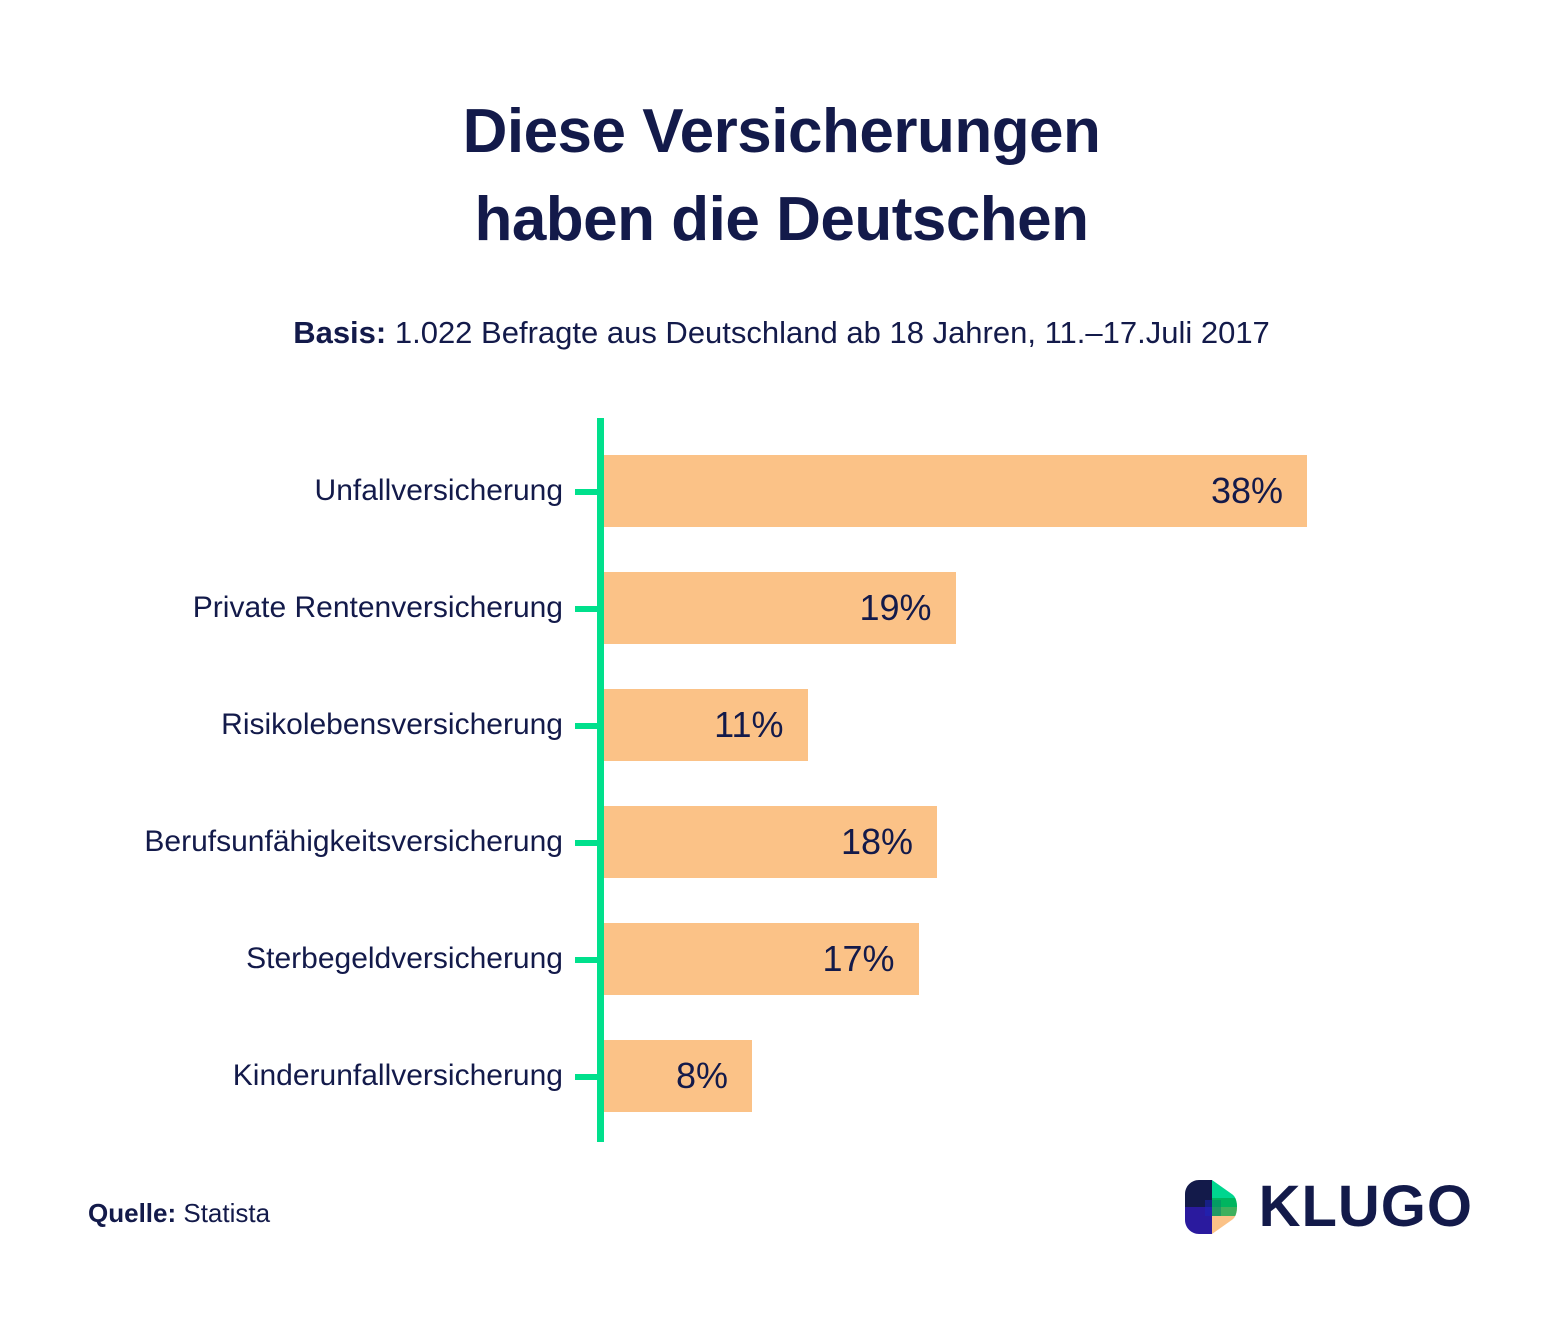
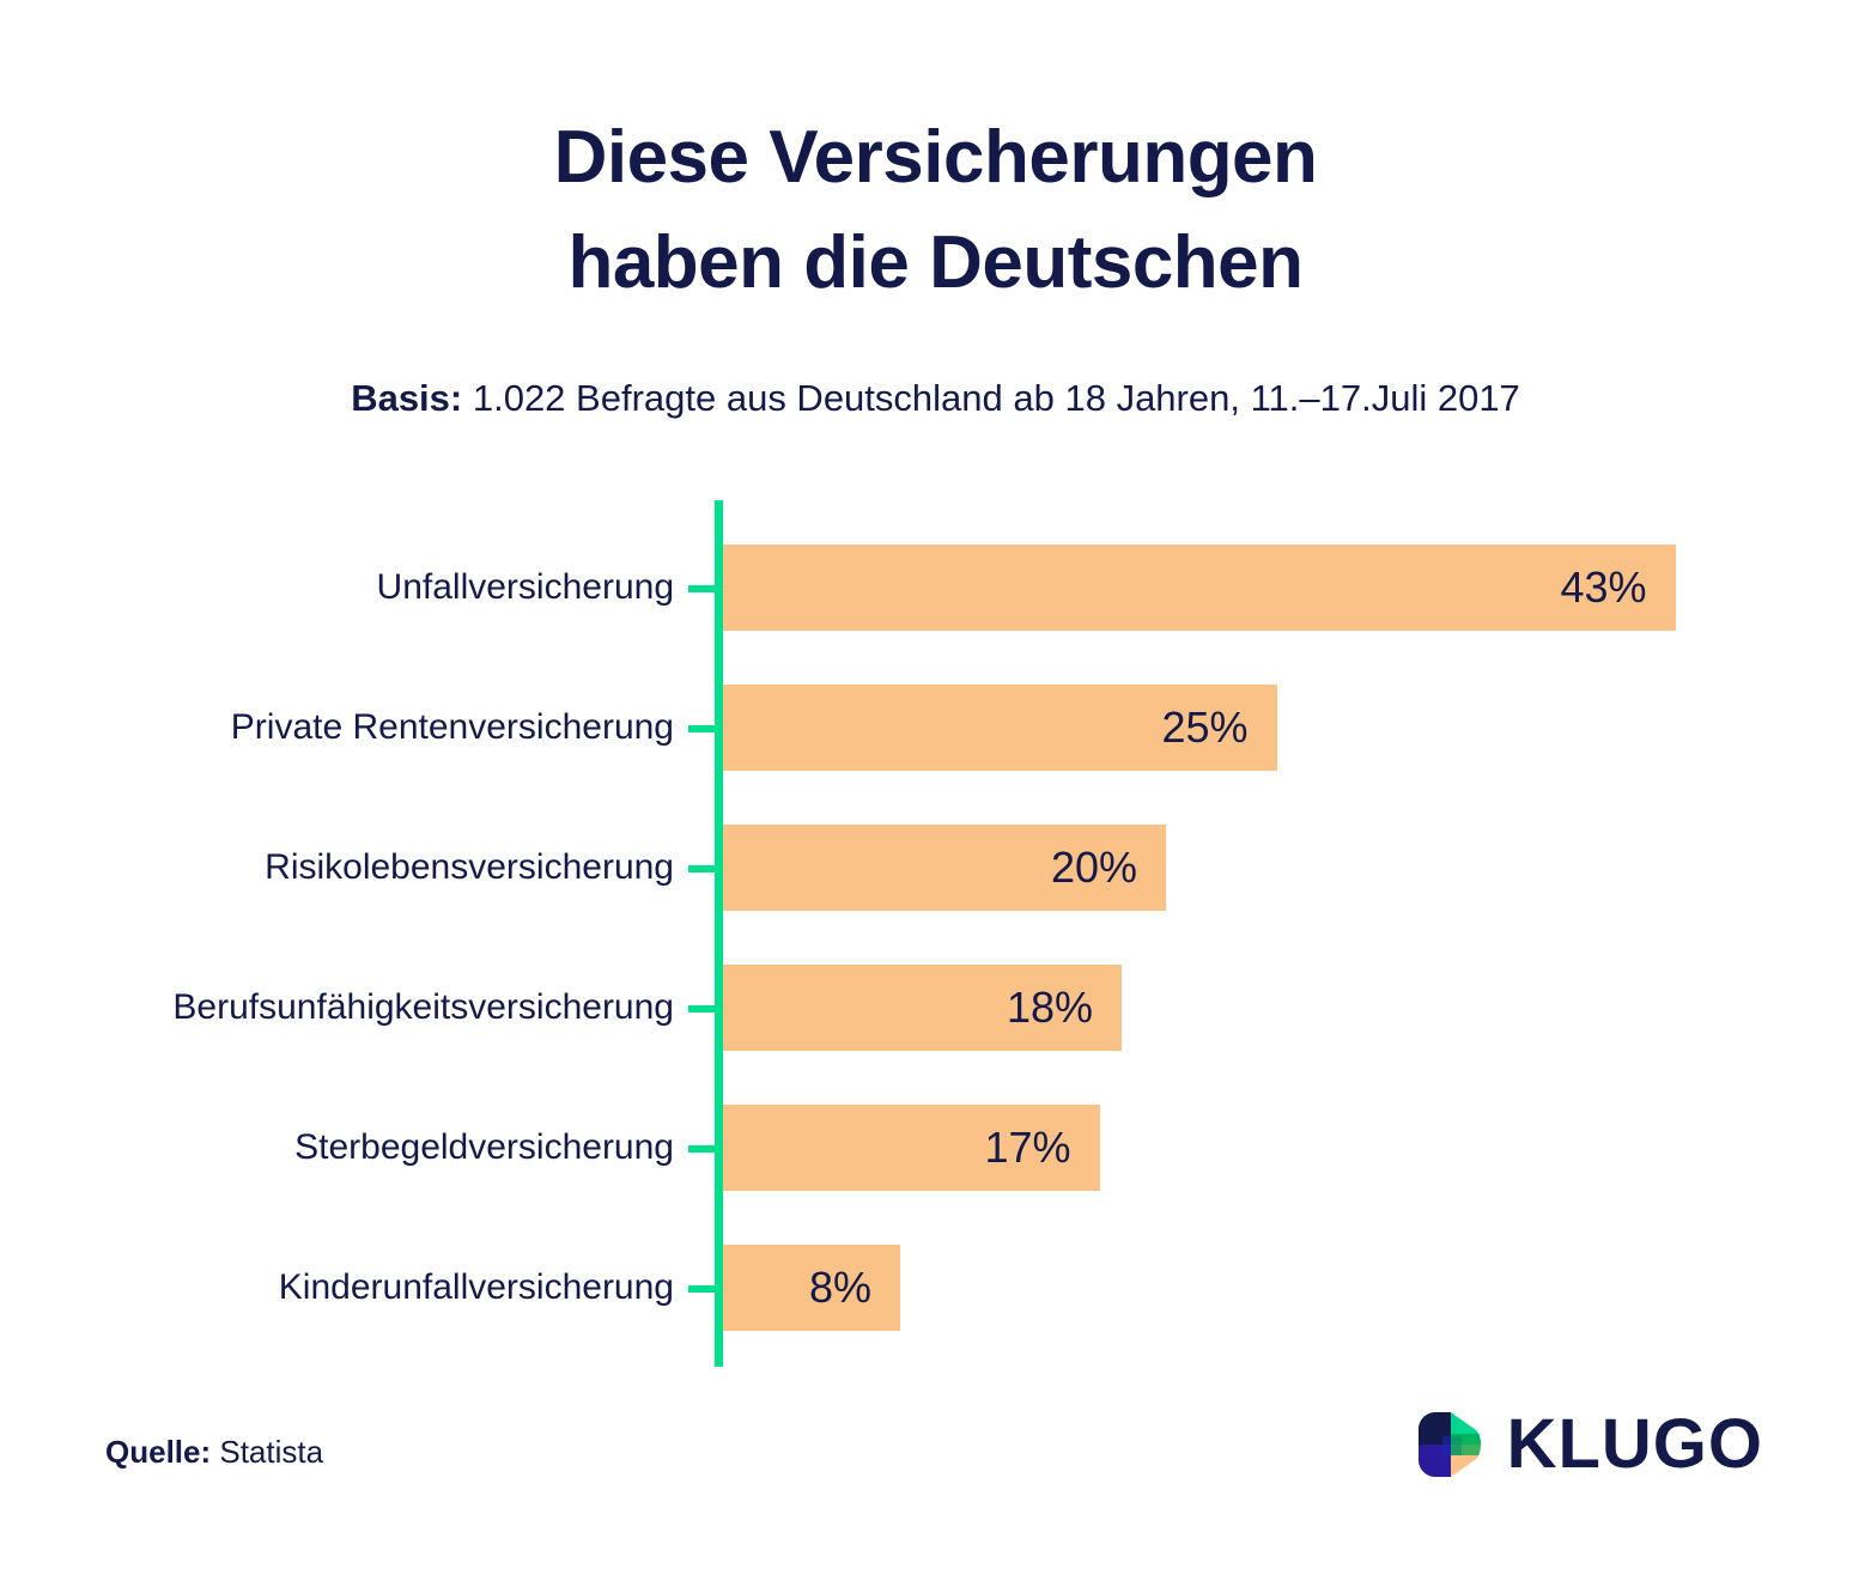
Unfallversicherung: 38% -> 43%
Private Rentenversicherung: 19% -> 25%
Risikolebensversicherung: 11% -> 20%
